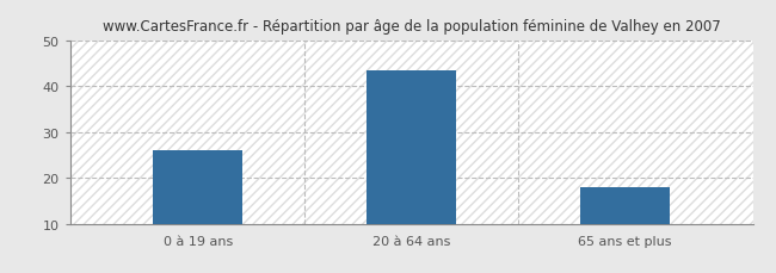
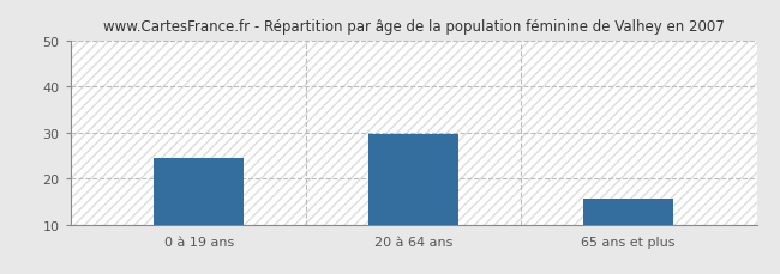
0 à 19 ans: 26.0 -> 24.5
20 à 64 ans: 43.5 -> 29.5
65 ans et plus: 18.0 -> 15.5
